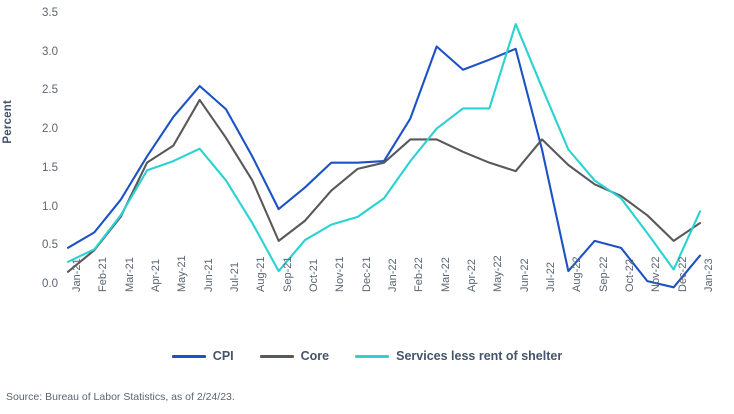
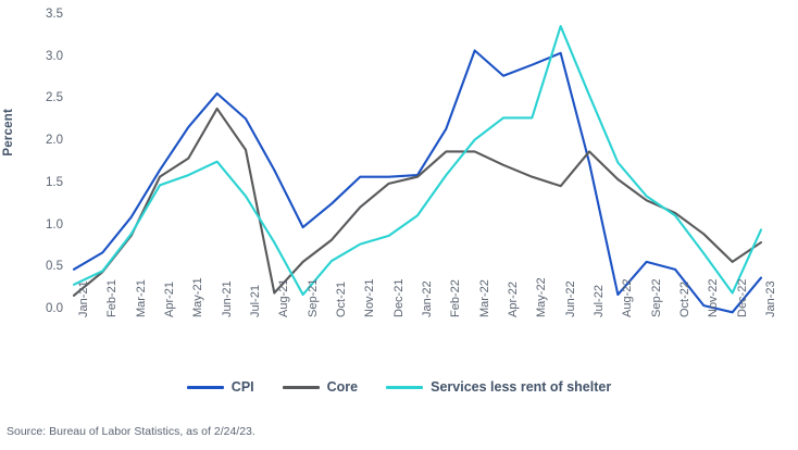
Core/Aug-21: 1.4 -> 0.2
